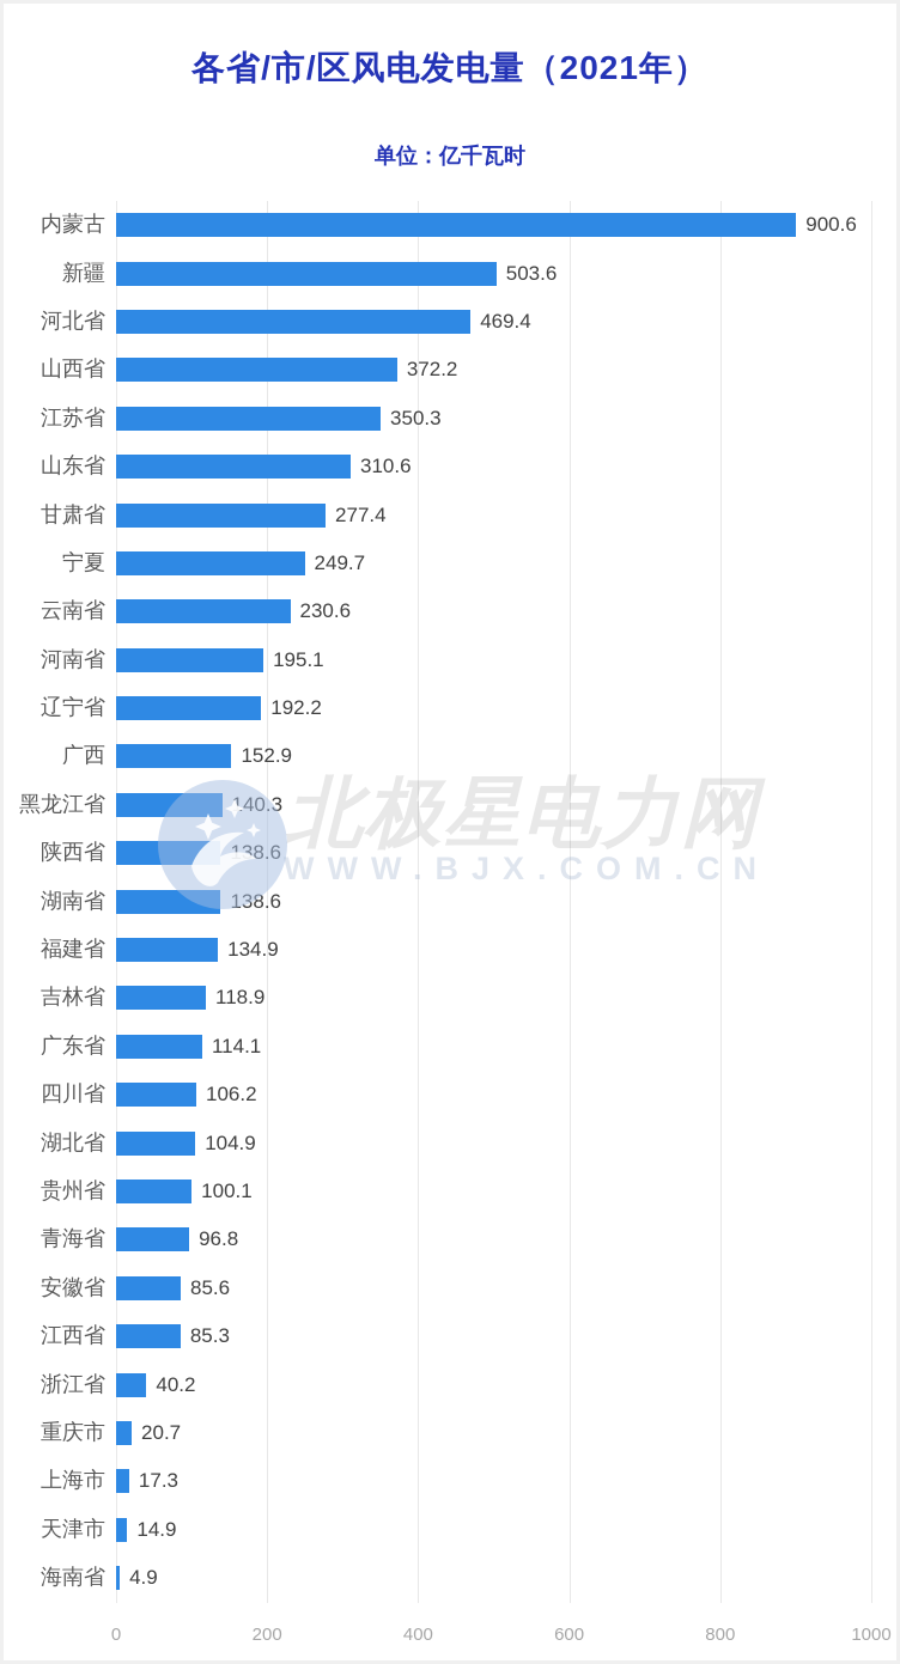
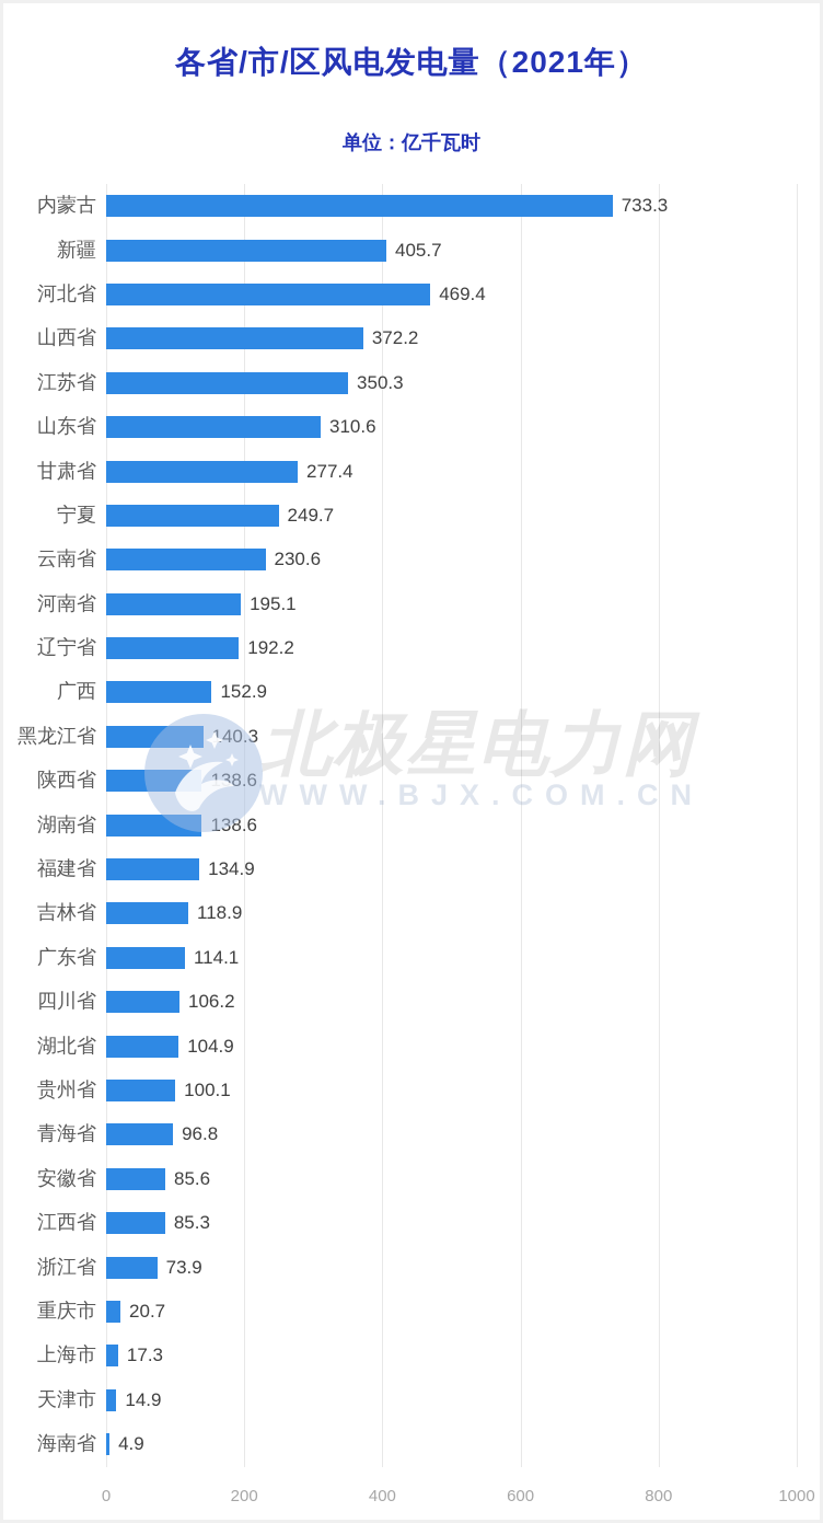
内蒙古: 900.6 -> 733.3
新疆: 503.6 -> 405.7
浙江省: 40.2 -> 73.9
